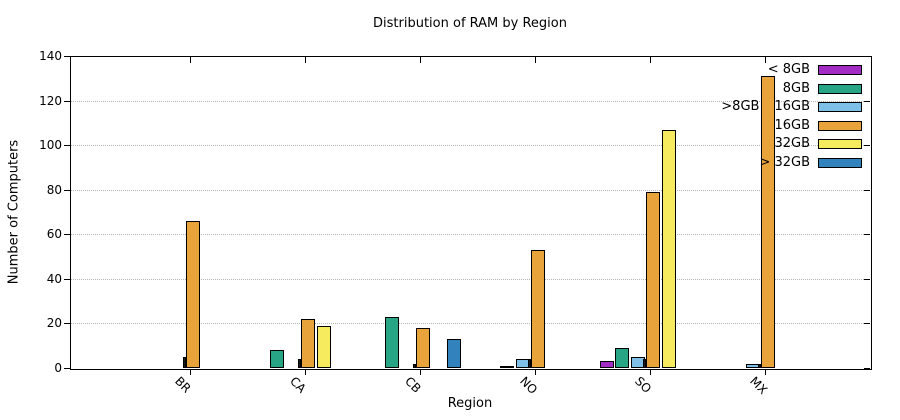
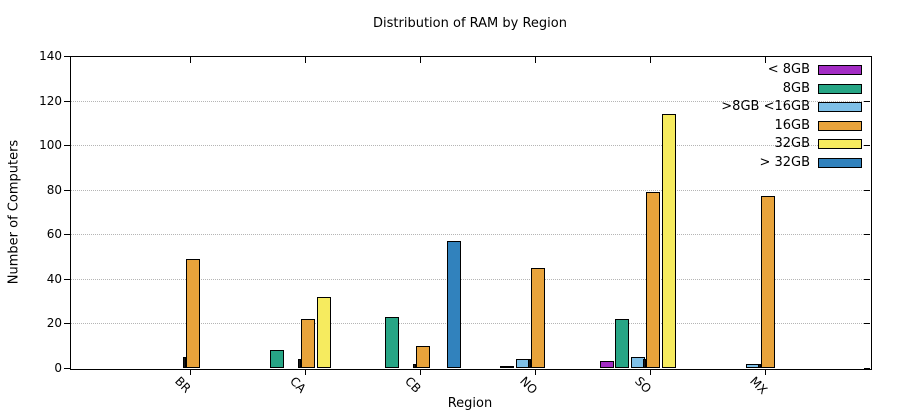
16GB/BR: 66 -> 49
32GB/CA: 19 -> 32
16GB/CB: 18 -> 10
> 32GB/CB: 13 -> 57
16GB/NO: 53 -> 45
8GB/SO: 9 -> 22
32GB/SO: 107 -> 114
16GB/MX: 131 -> 77
